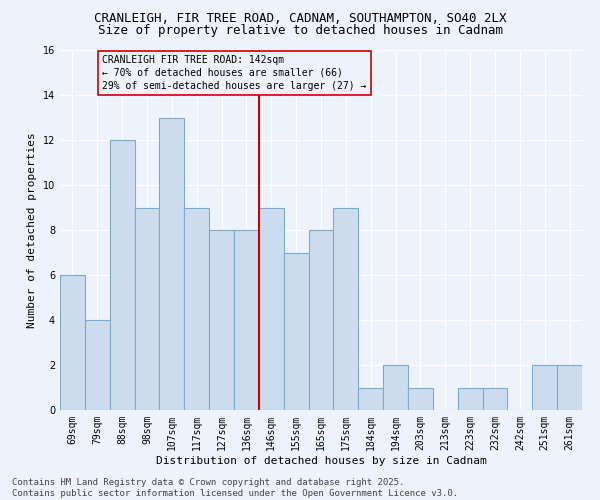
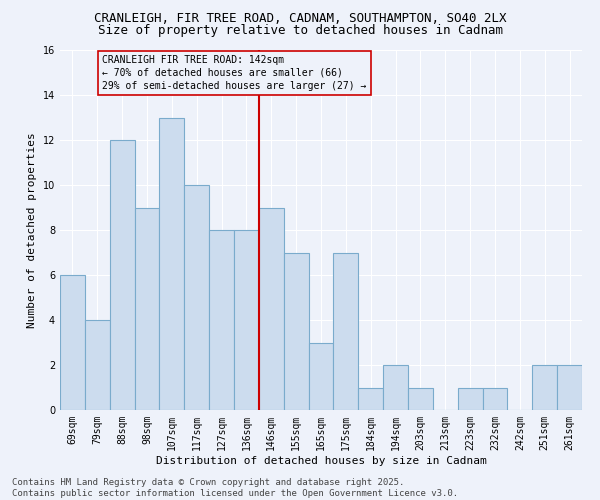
117sqm: 9 -> 10
165sqm: 8 -> 3
175sqm: 9 -> 7
